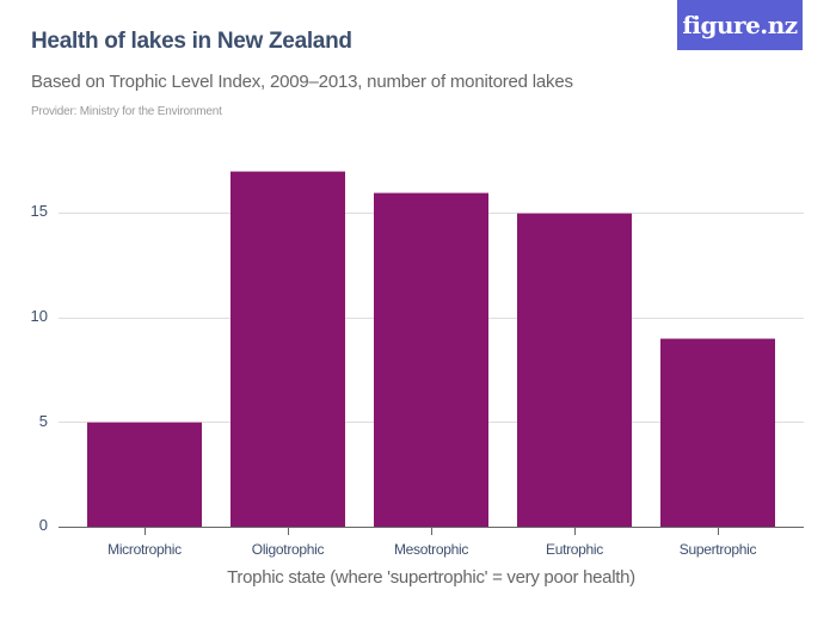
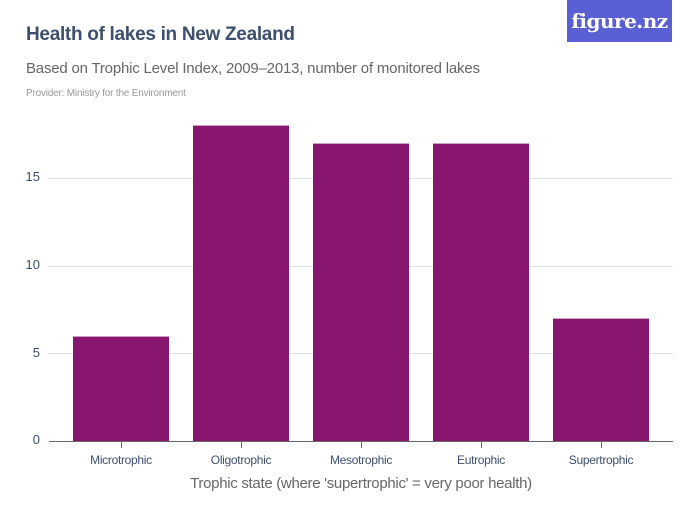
Microtrophic: 5 -> 6
Oligotrophic: 17 -> 18
Mesotrophic: 16 -> 17
Eutrophic: 15 -> 17
Supertrophic: 9 -> 7
